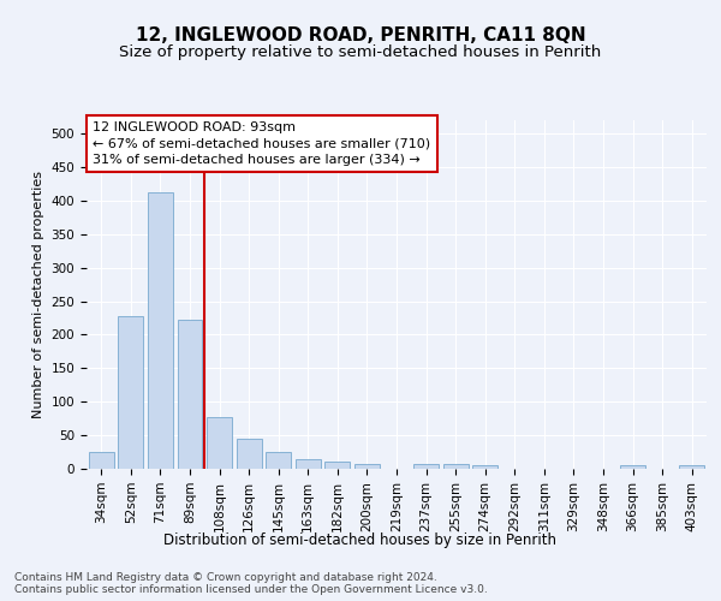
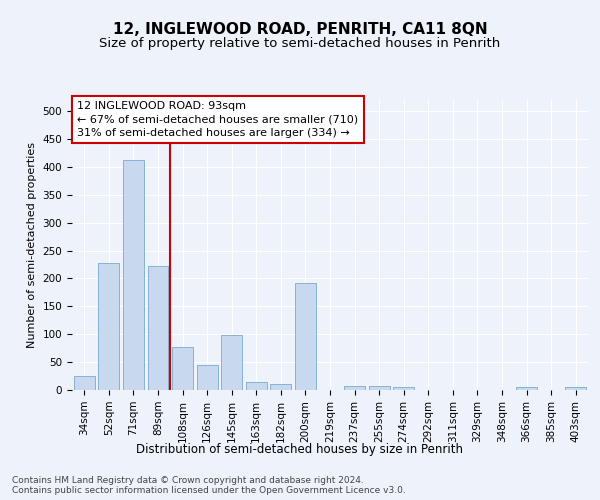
145sqm: 25 -> 98
200sqm: 7 -> 192
